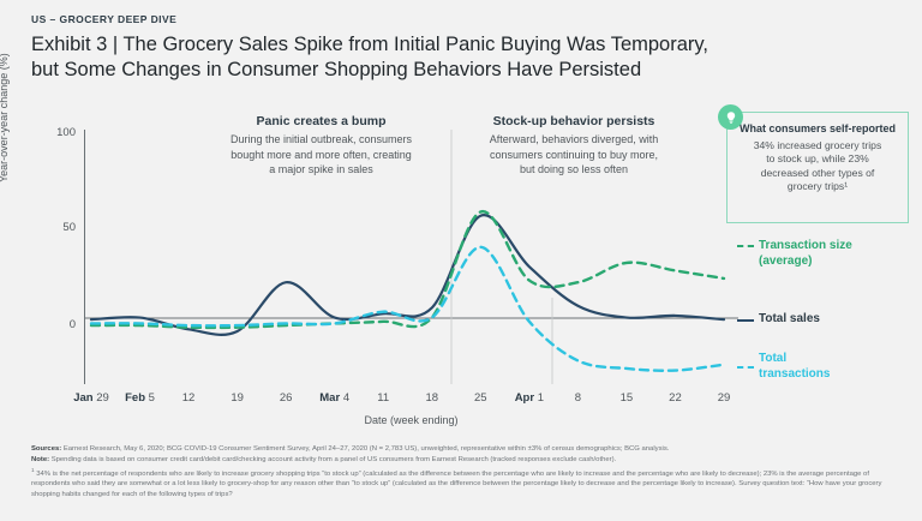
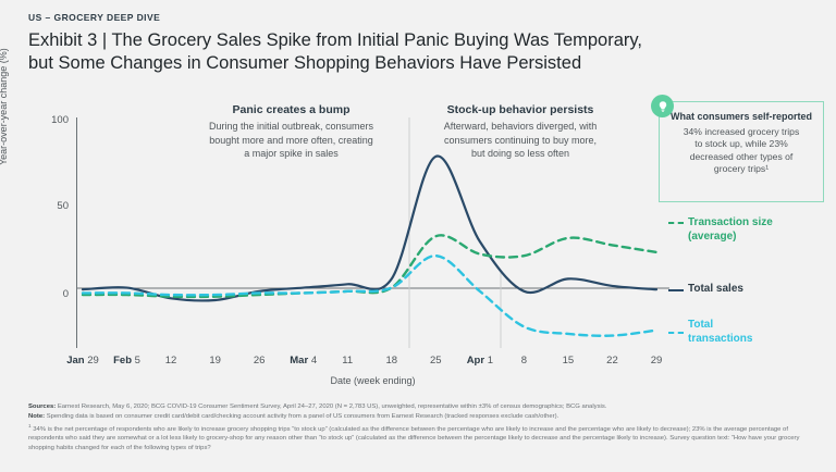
Total sales/26: 22 -> 2
Total transactions/11: 7 -> 2
Total sales/25: 56 -> 78
Transaction size (average)/25: 58 -> 33
Total transactions/25: 40 -> 22
Total sales/8: 10 -> 2
Total sales/15: 4 -> 9
